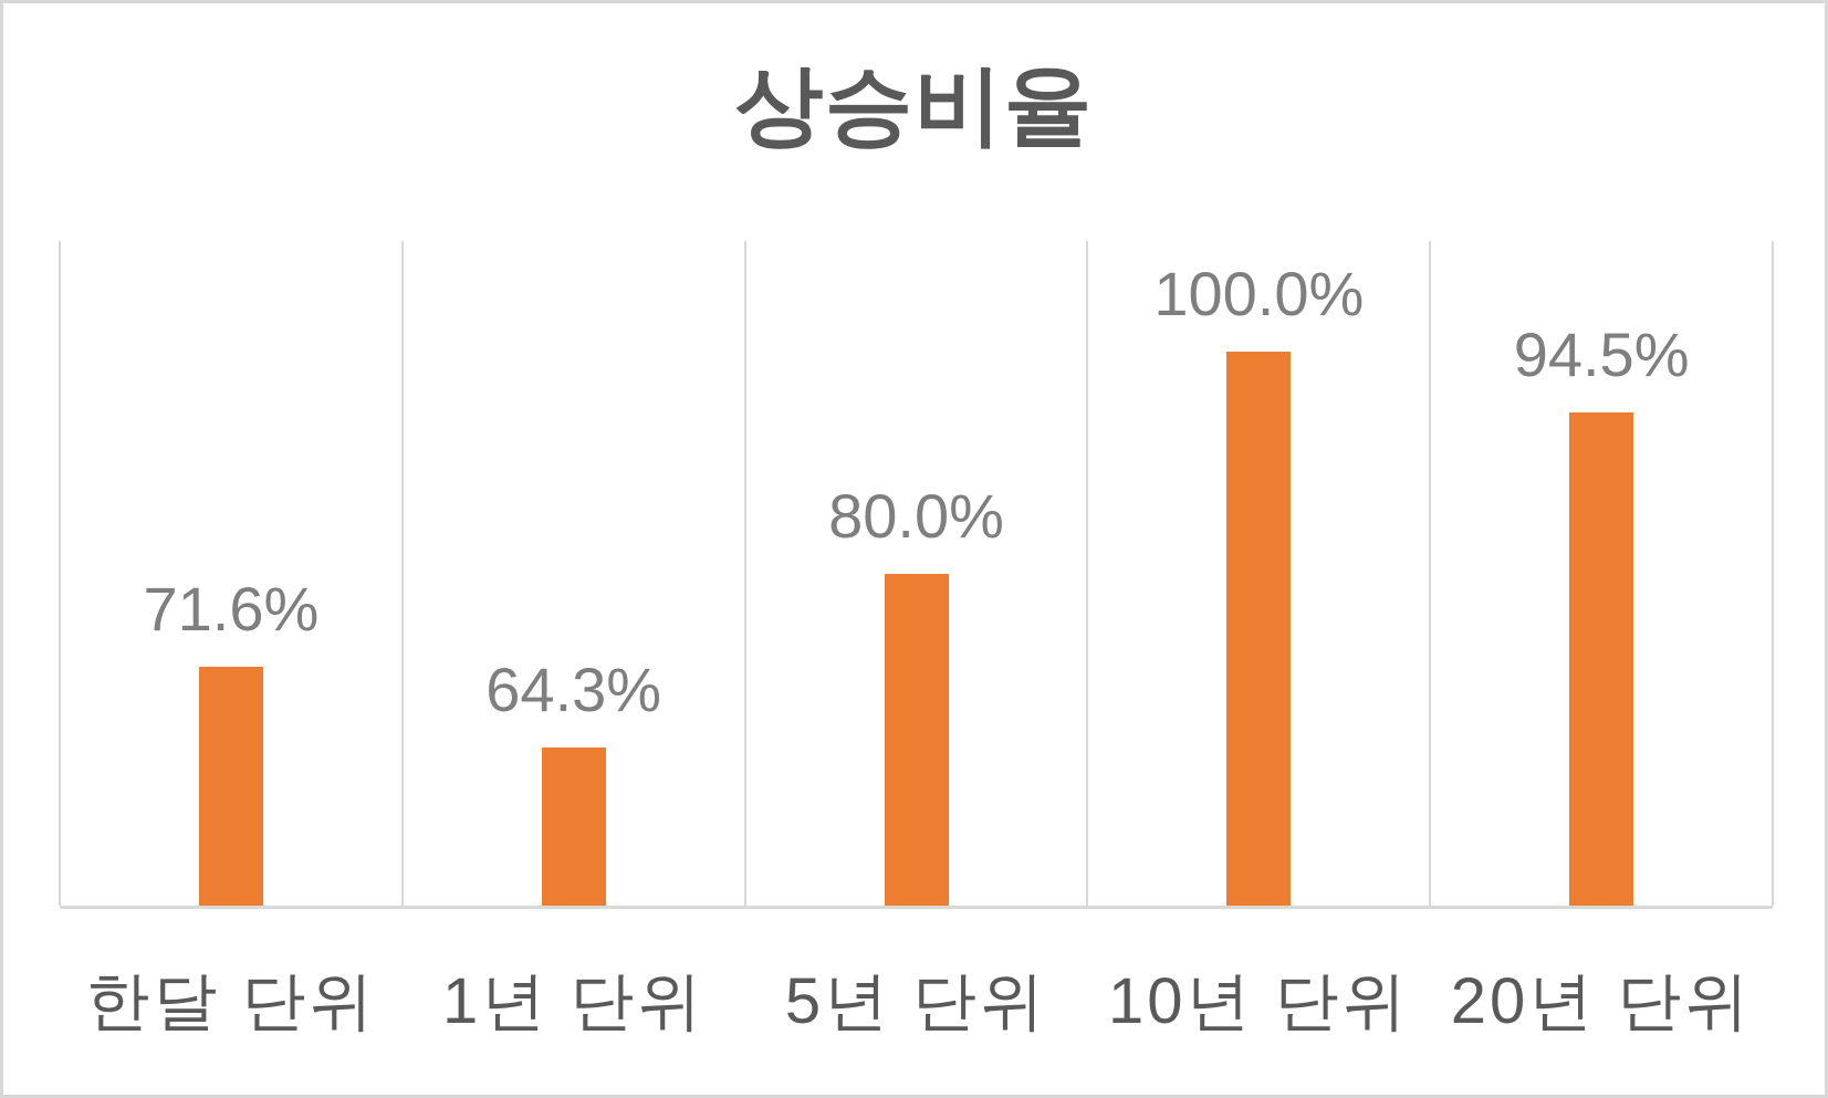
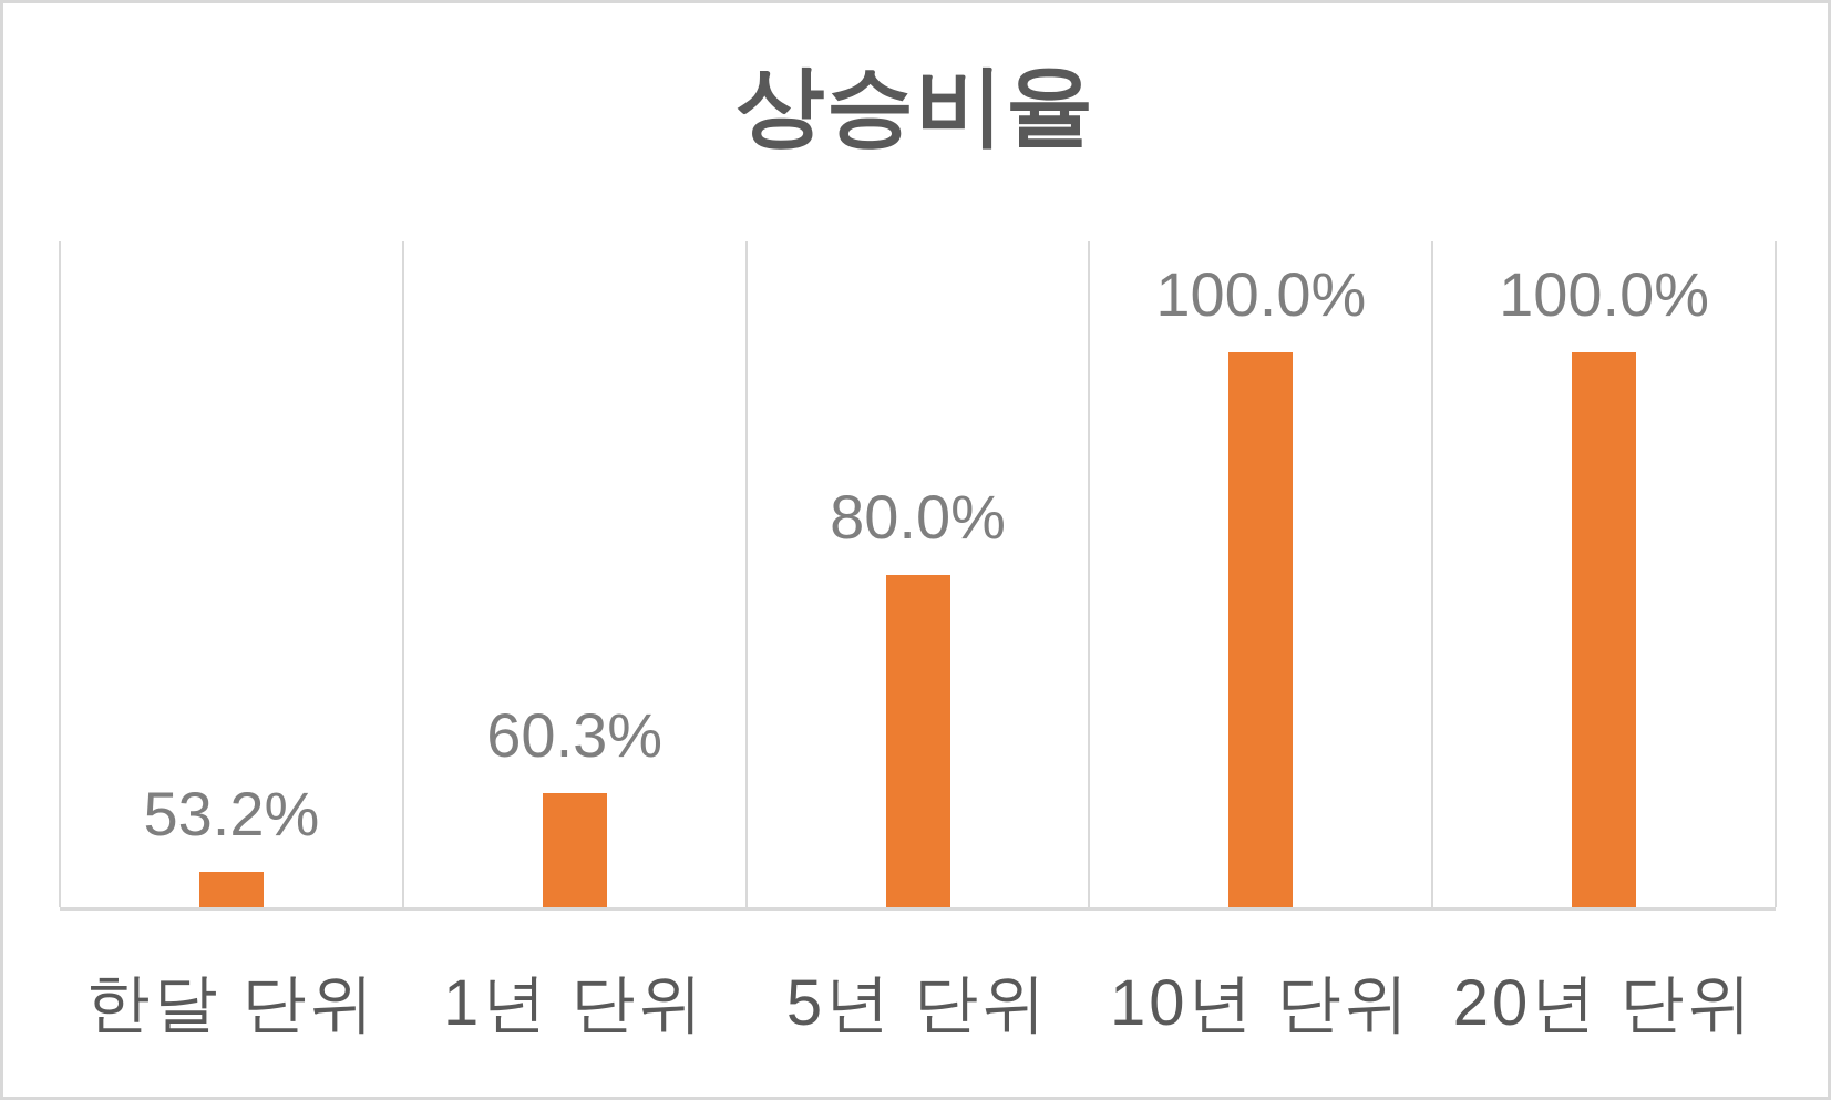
한달 단위: 71.6% -> 53.2%
1년 단위: 64.3% -> 60.3%
20년 단위: 94.5% -> 100.0%
